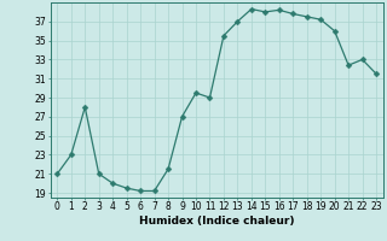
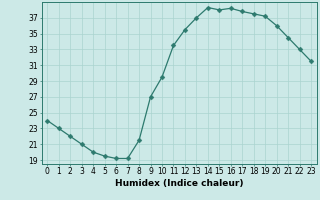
0: 21.0 -> 24.0
2: 28.0 -> 22.0
11: 29.0 -> 33.5
21: 32.4 -> 34.5
